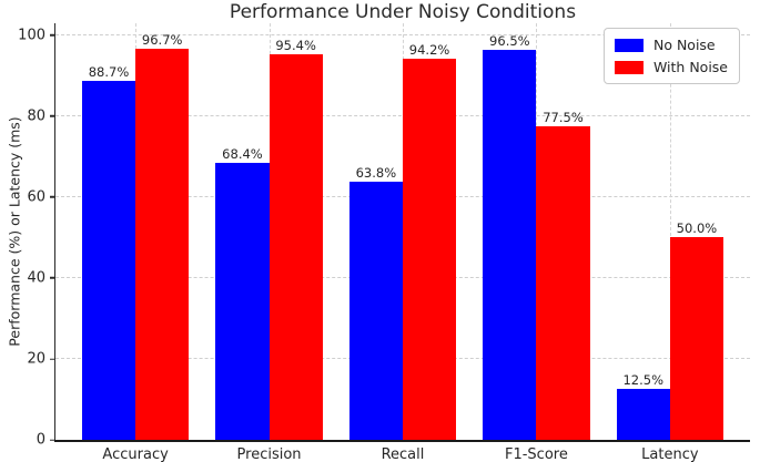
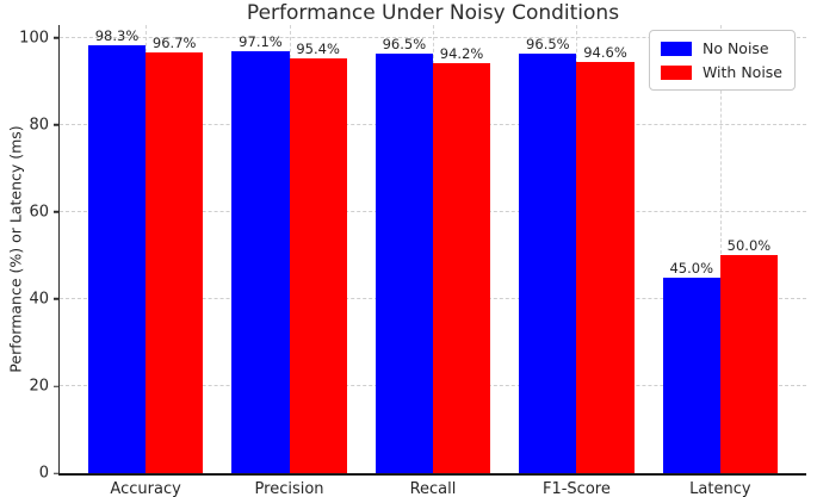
No Noise/Accuracy: 88.7% -> 98.3%
No Noise/Precision: 68.4% -> 97.1%
No Noise/Recall: 63.8% -> 96.5%
With Noise/F1-Score: 77.5% -> 94.6%
No Noise/Latency: 12.5% -> 45.0%
